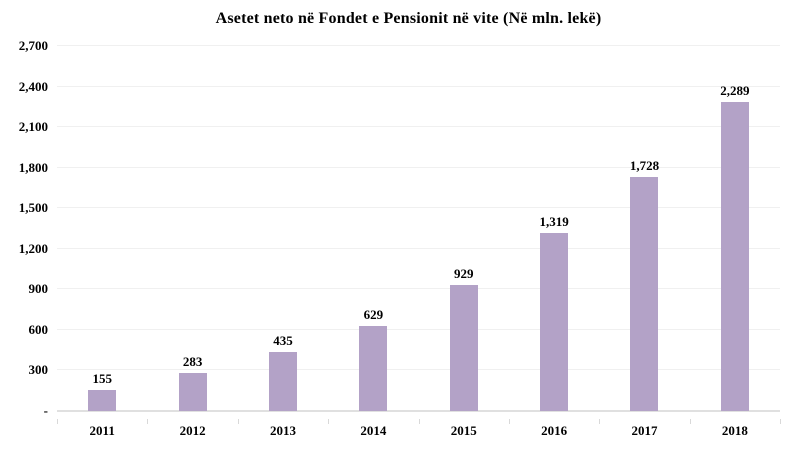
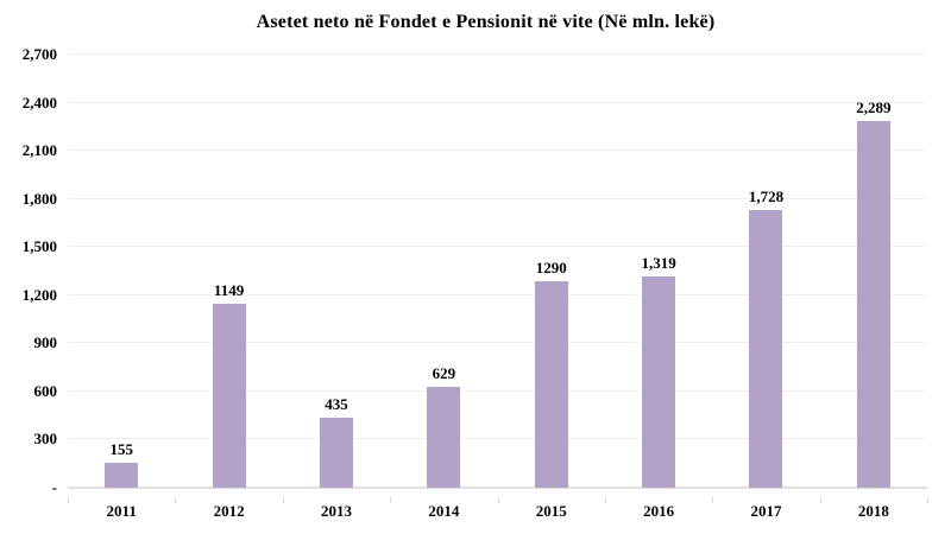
2012: 283 -> 1149
2015: 929 -> 1290
